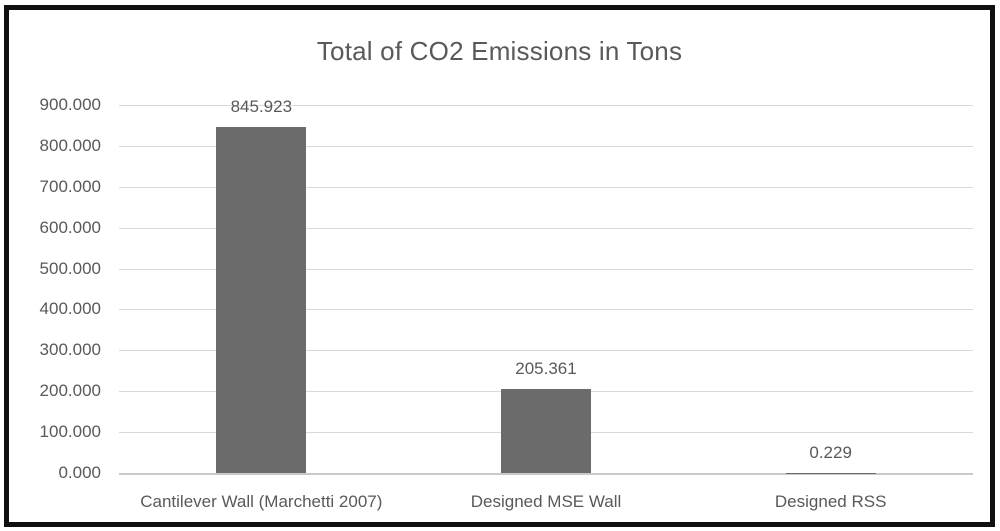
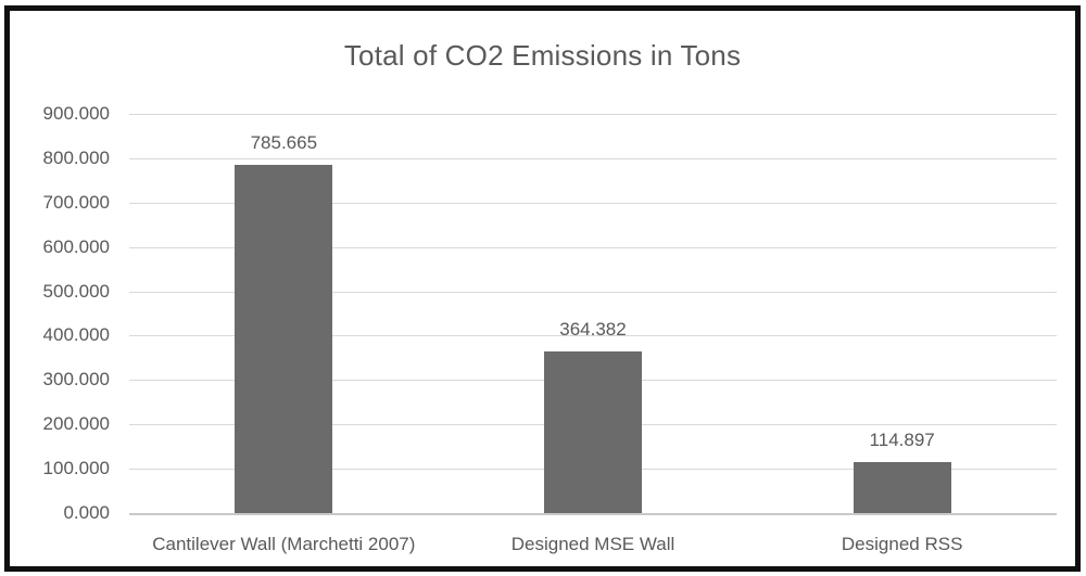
Cantilever Wall (Marchetti 2007): 845.923 -> 785.665
Designed MSE Wall: 205.361 -> 364.382
Designed RSS: 0.229 -> 114.897
